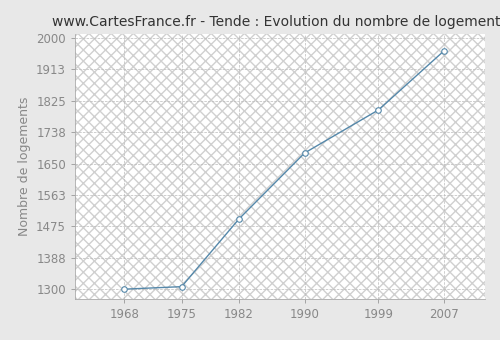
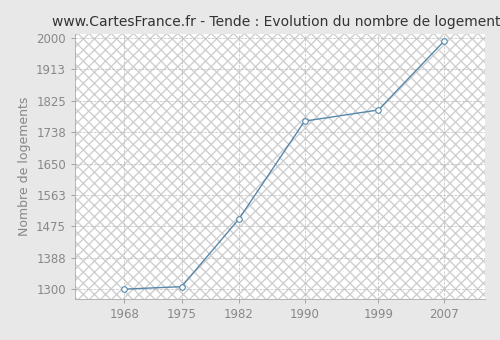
1990: 1680 -> 1769
2007: 1965 -> 1992
